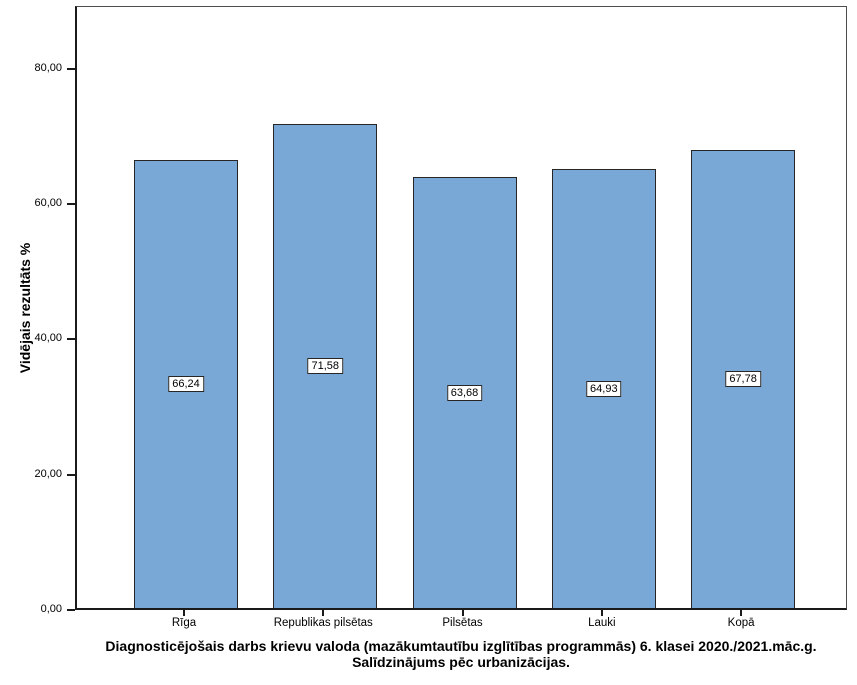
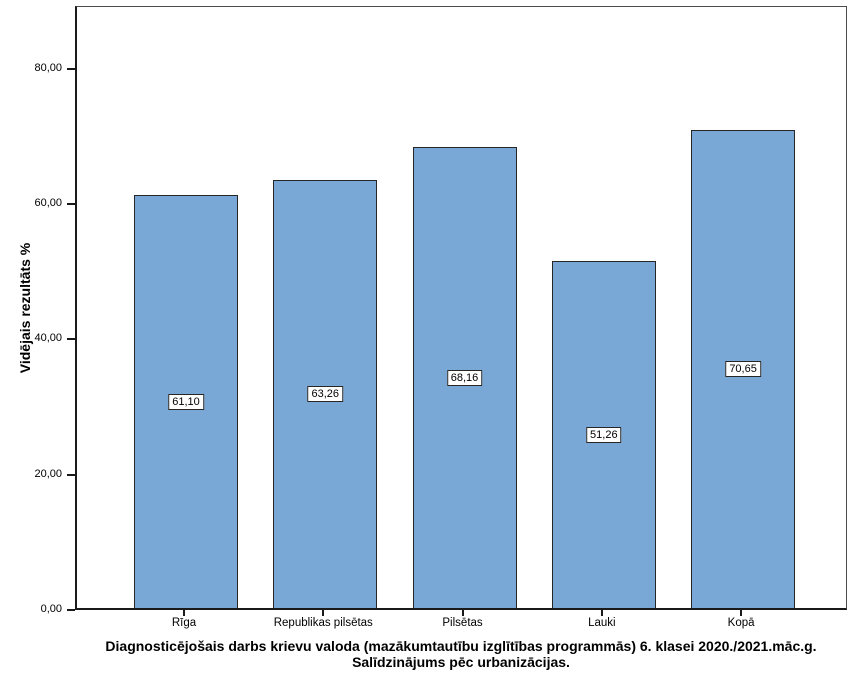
Rīga: 66,24 -> 61,10
Republikas pilsētas: 71,58 -> 63,26
Pilsētas: 63,68 -> 68,16
Lauki: 64,93 -> 51,26
Kopā: 67,78 -> 70,65
